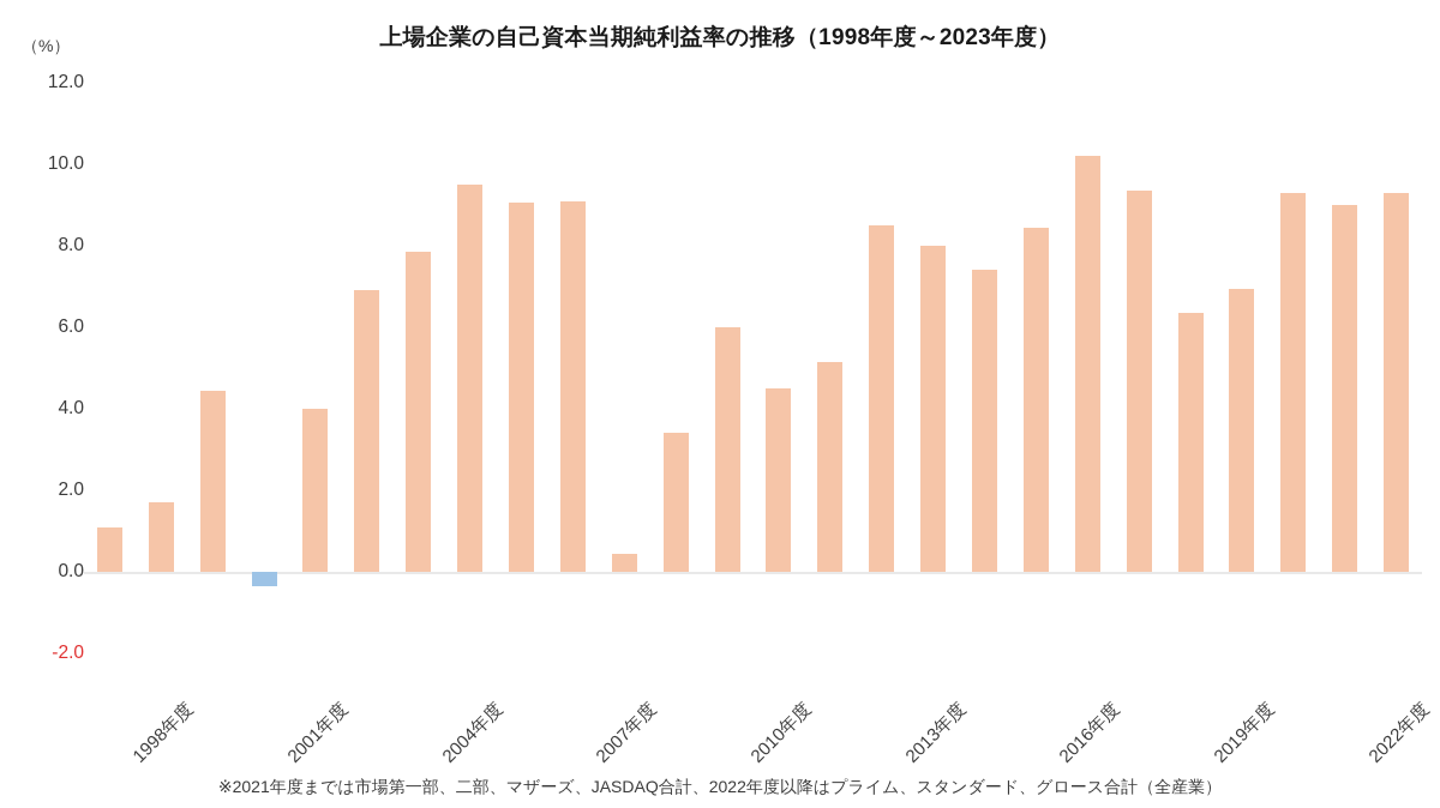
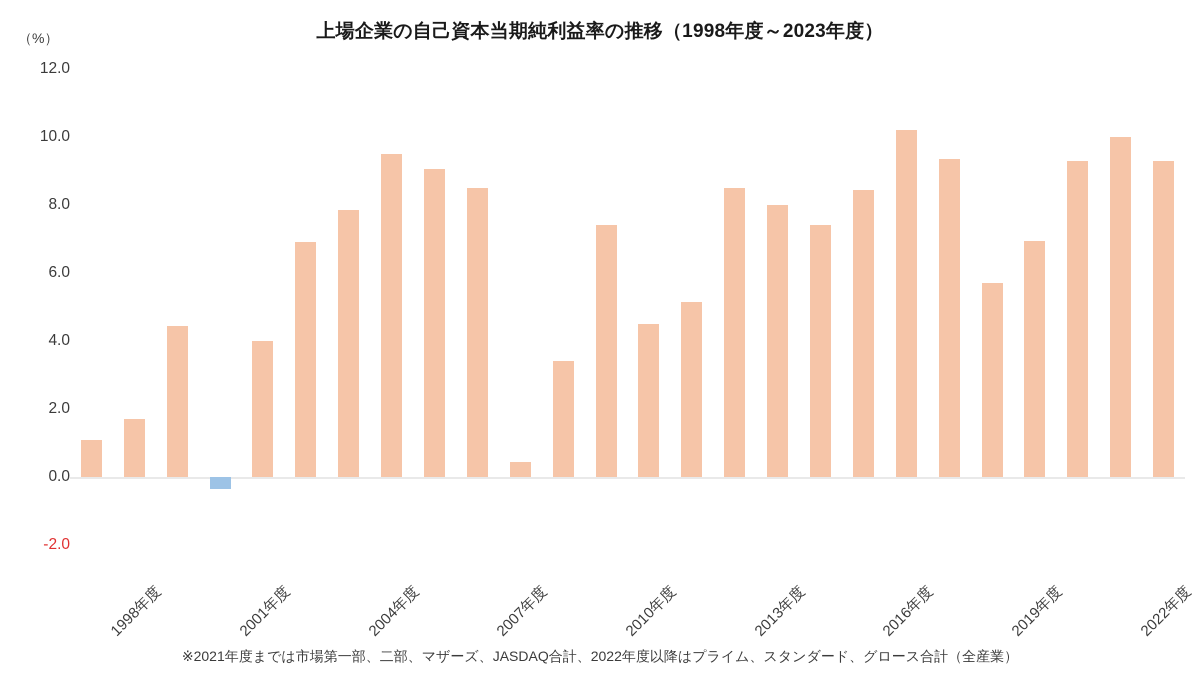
2007年度: 9.1 -> 8.5
2010年度: 6.0 -> 7.4
2019年度: 6.3 -> 5.7
2022年度: 9.0 -> 10.0
